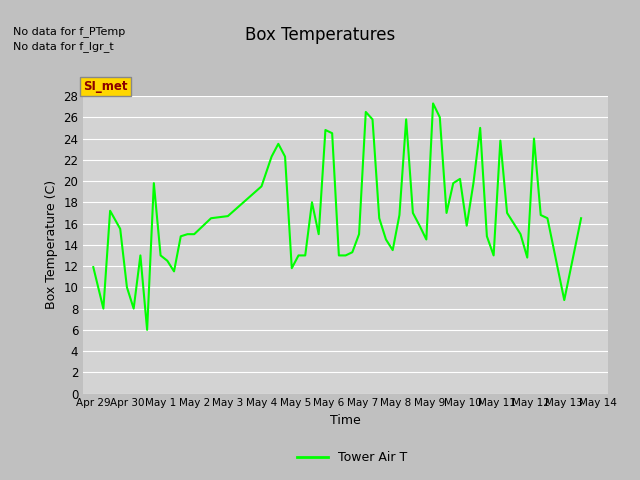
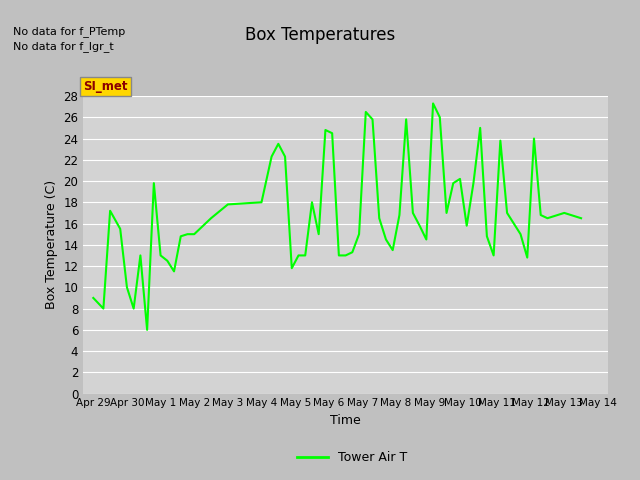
Apr 29: 11.9 -> 9.0
May 3: 16.7 -> 17.8
May 4: 19.5 -> 18.0
May 13: 8.8 -> 17.0
